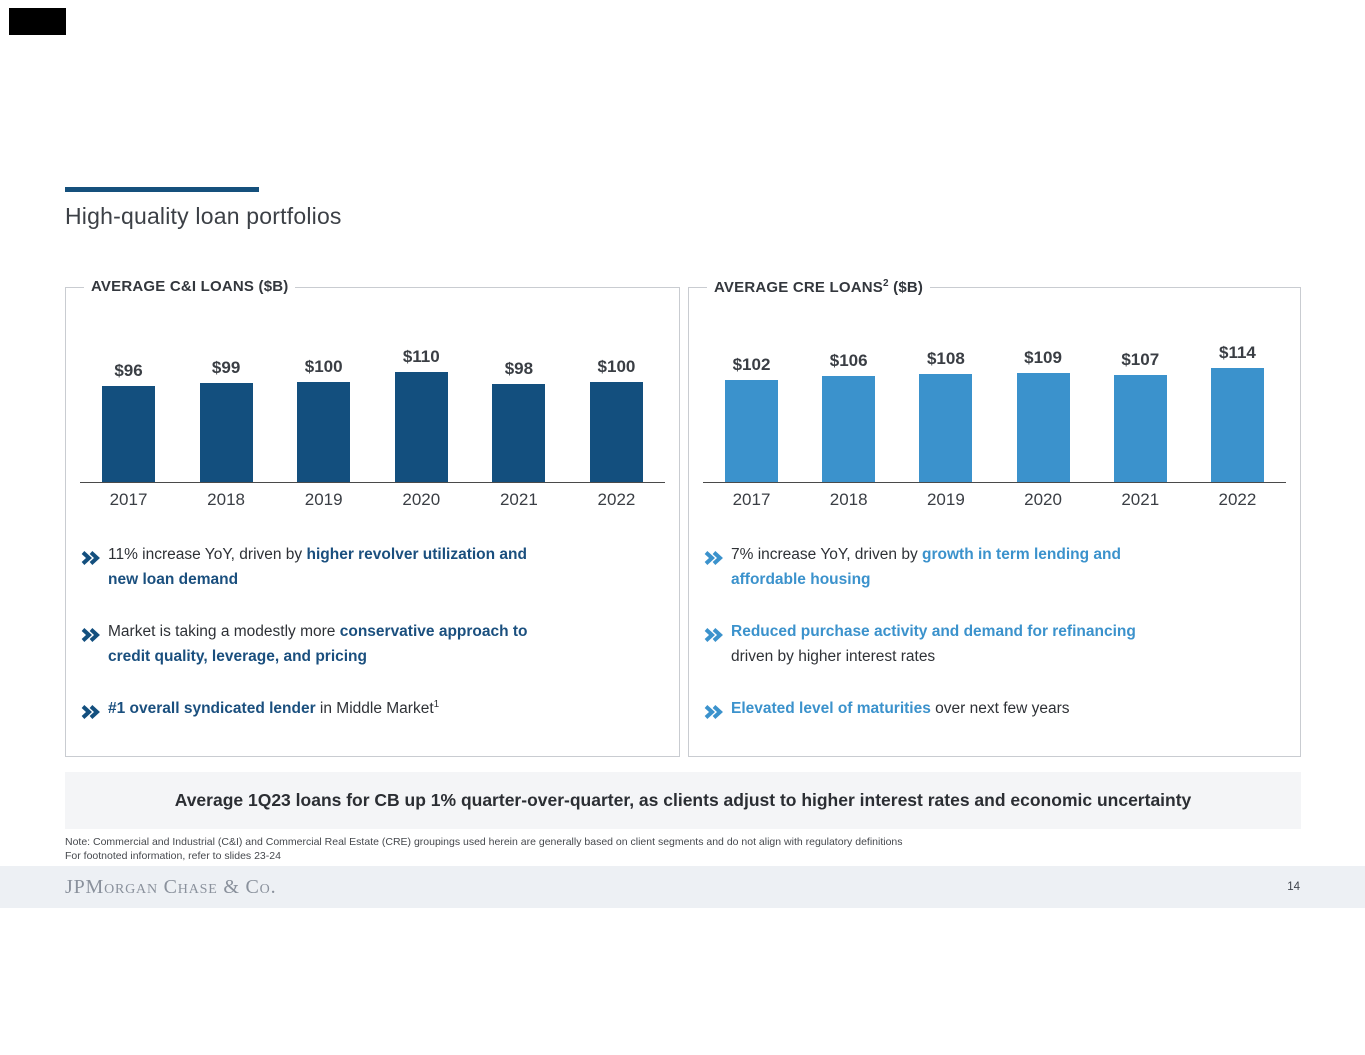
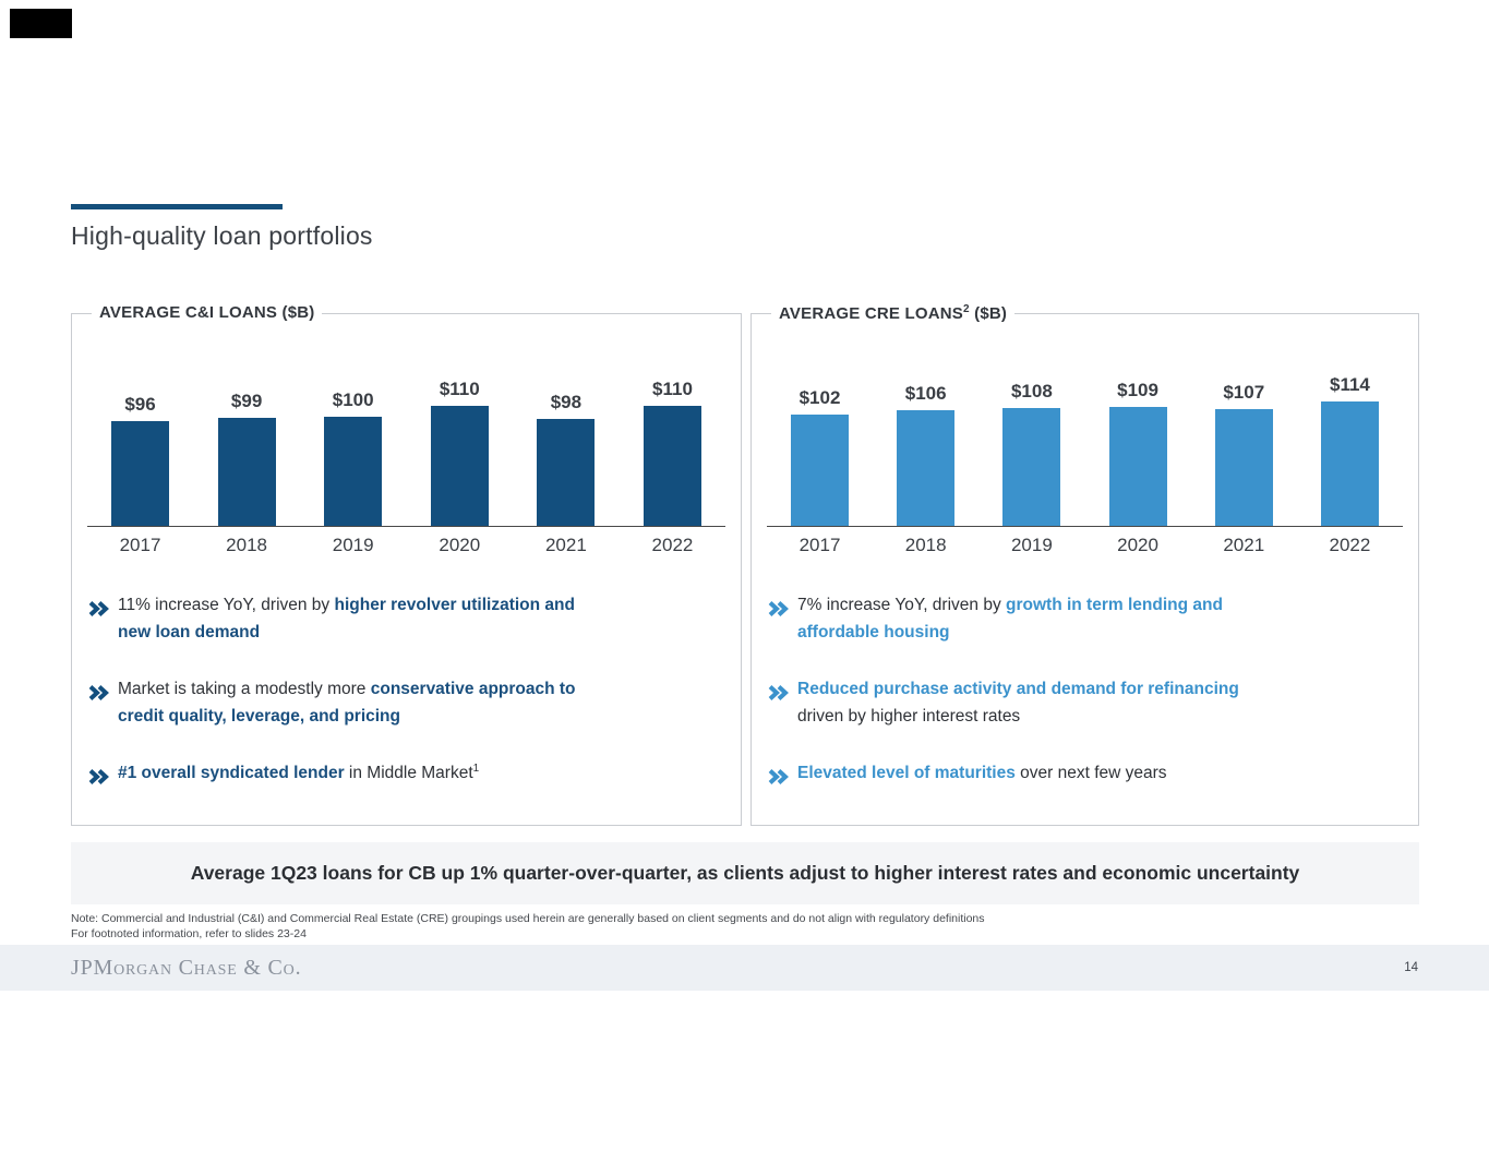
AVERAGE C&I LOANS ($B)/2022: $100 -> $110
